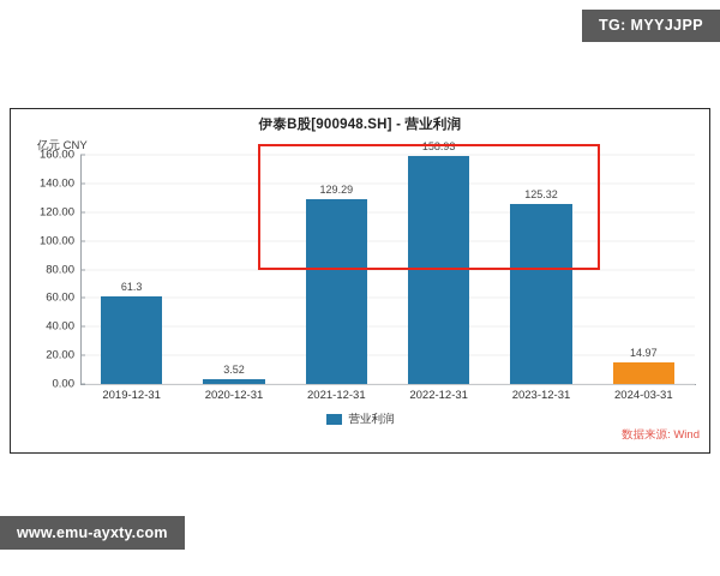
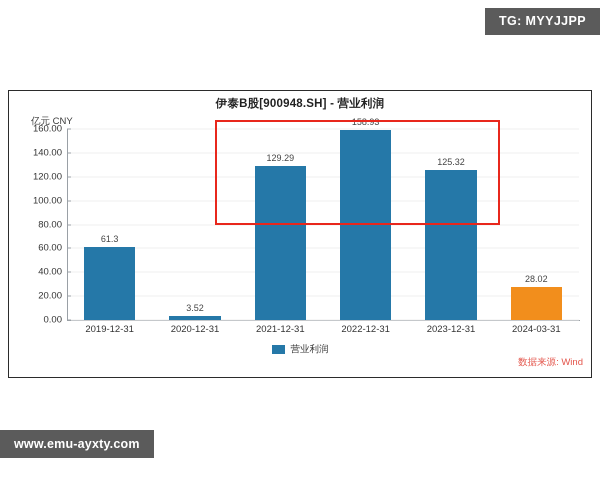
2024-03-31: 14.97 -> 28.02
